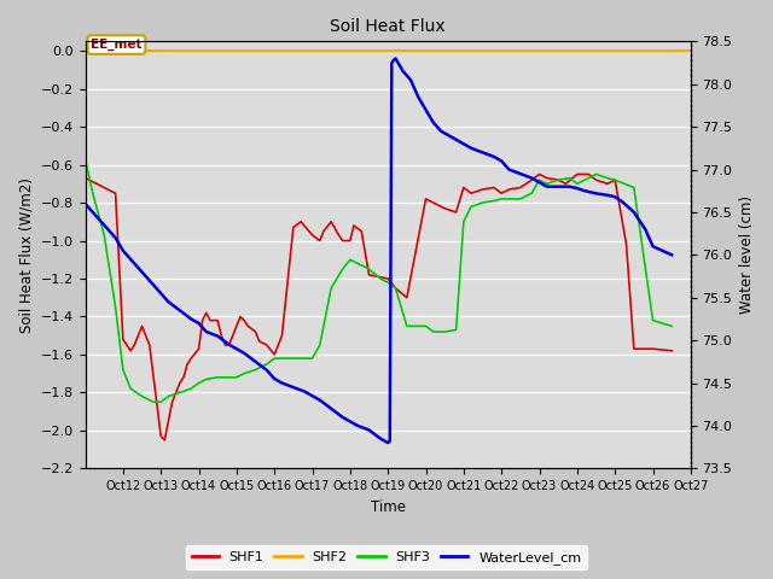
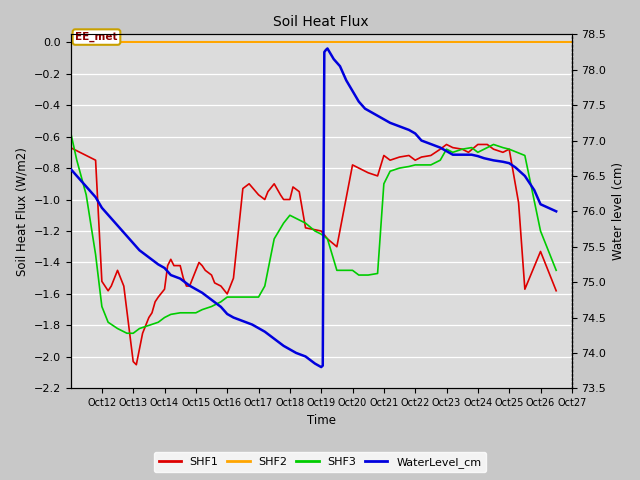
SHF1/Oct26: -1.57 -> -1.33
SHF3/Oct26: -1.42 -> -1.20
